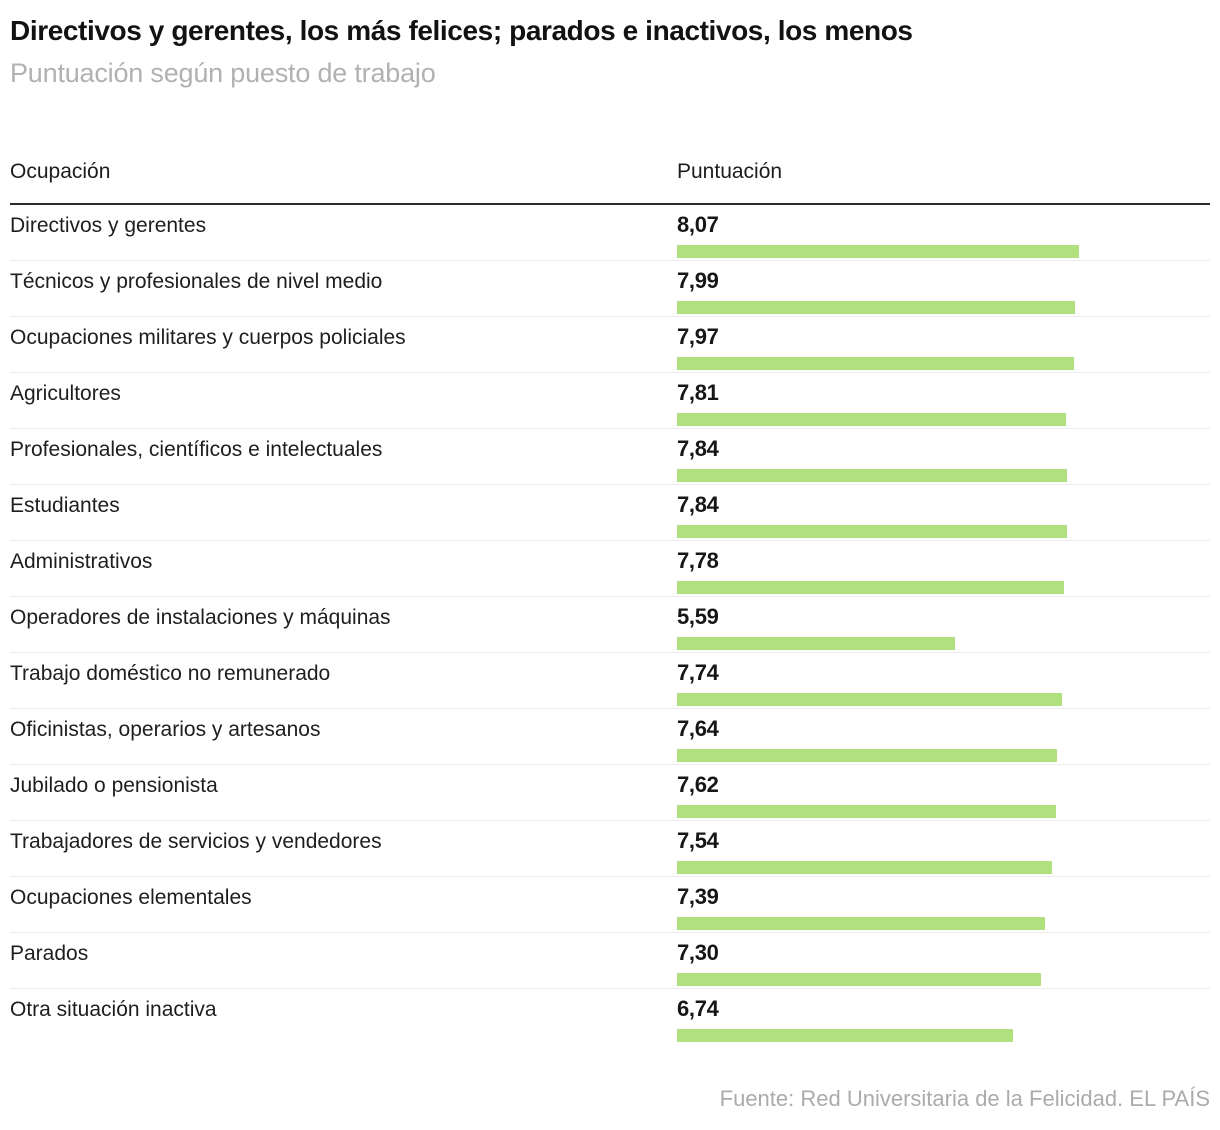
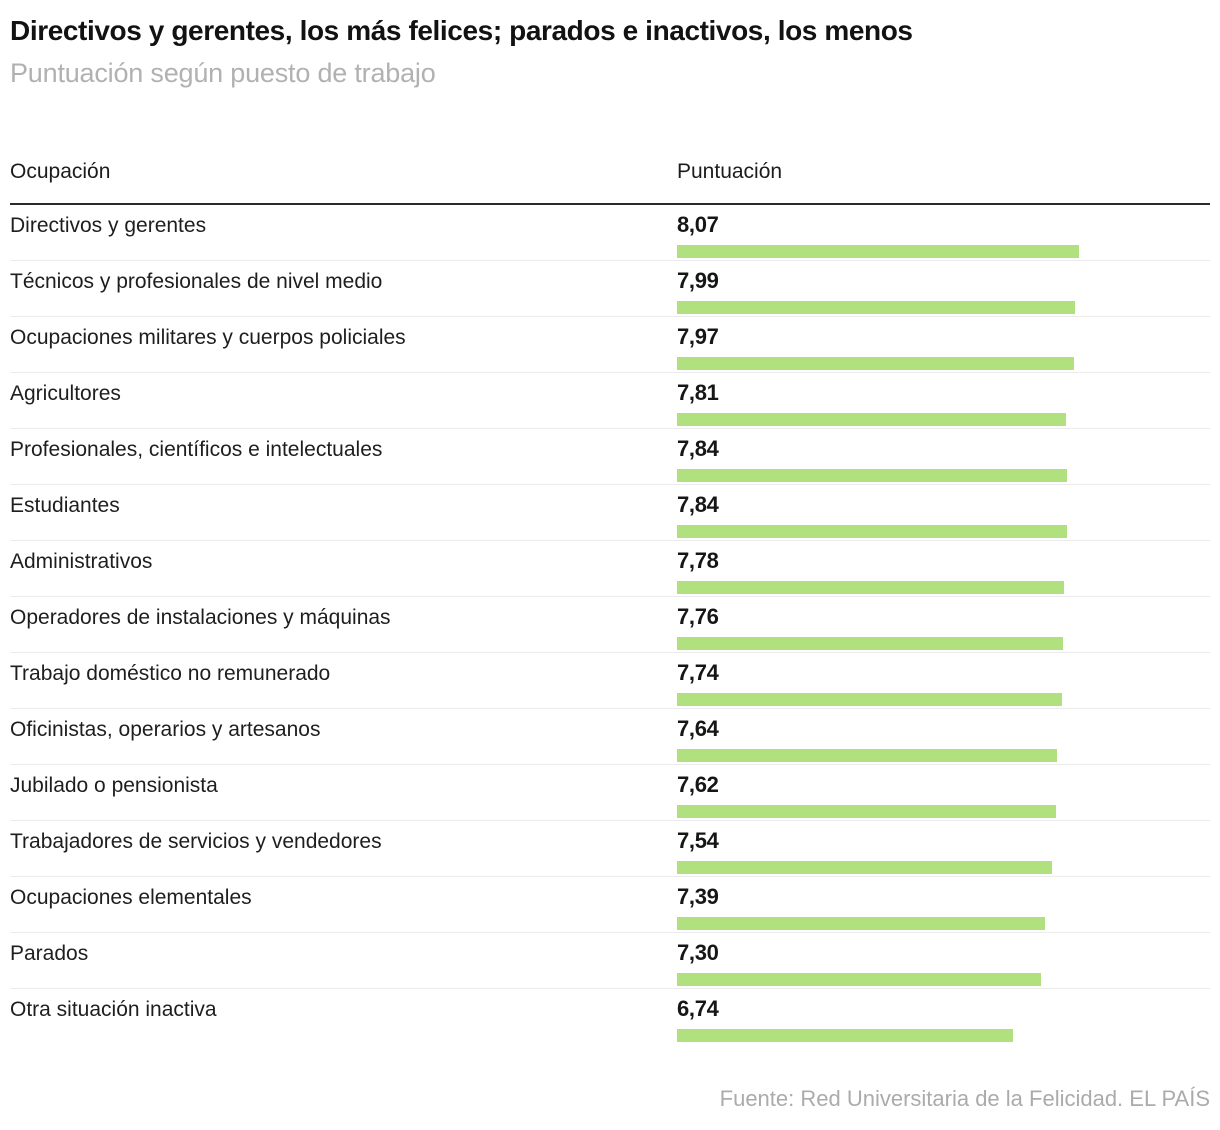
Operadores de instalaciones y máquinas: 5,59 -> 7,76
